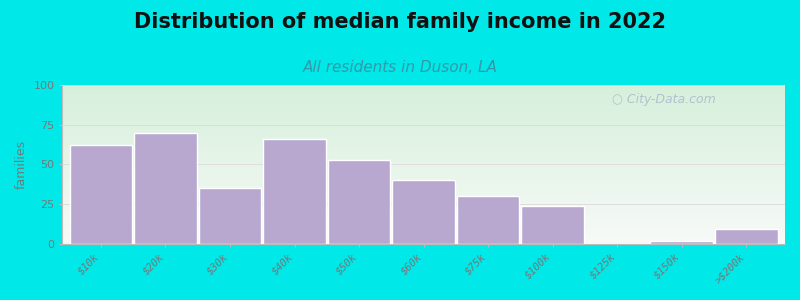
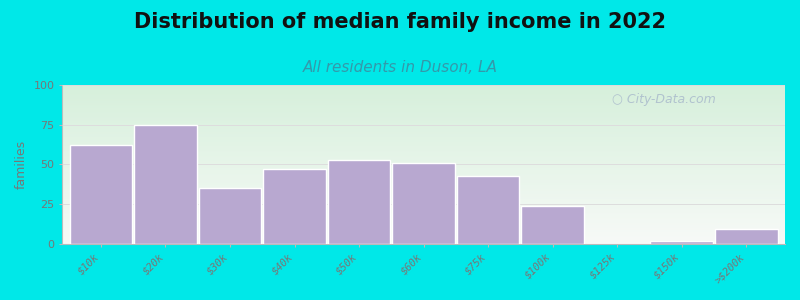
$20k: 70 -> 75
$40k: 66 -> 47
$60k: 40 -> 51
$75k: 30 -> 43
